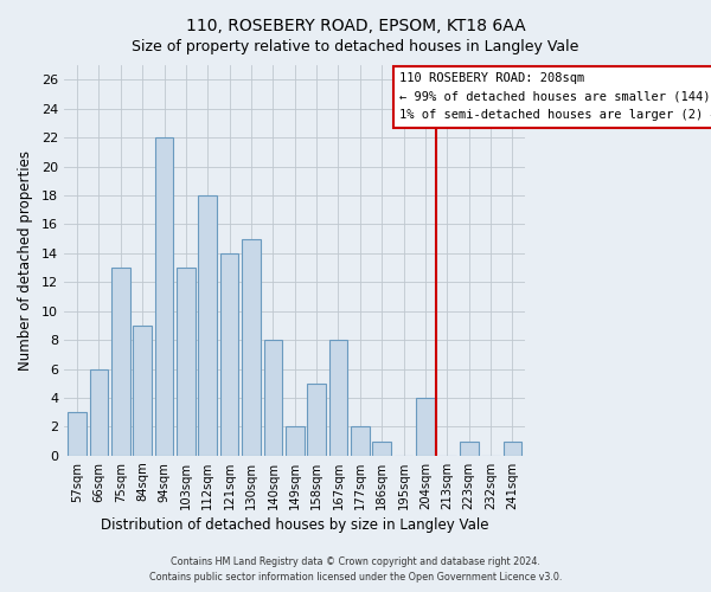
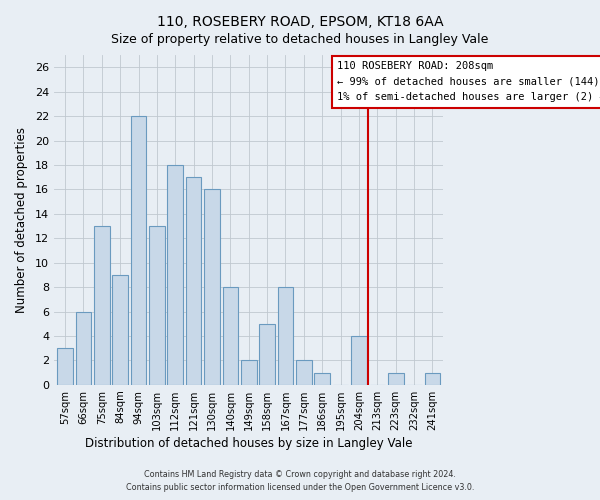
121sqm: 14 -> 17
130sqm: 15 -> 16
